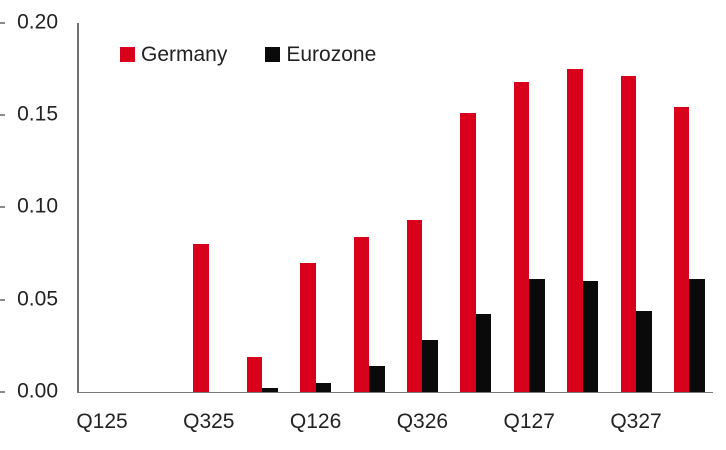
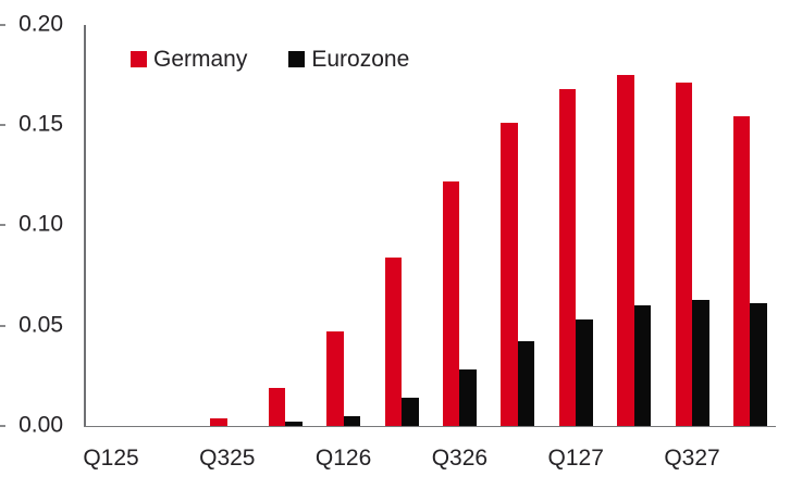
Germany/Q325: 0.080 -> 0.004
Germany/Q126: 0.070 -> 0.047
Germany/Q326: 0.093 -> 0.122
Eurozone/Q127: 0.061 -> 0.053
Eurozone/Q327: 0.044 -> 0.063
